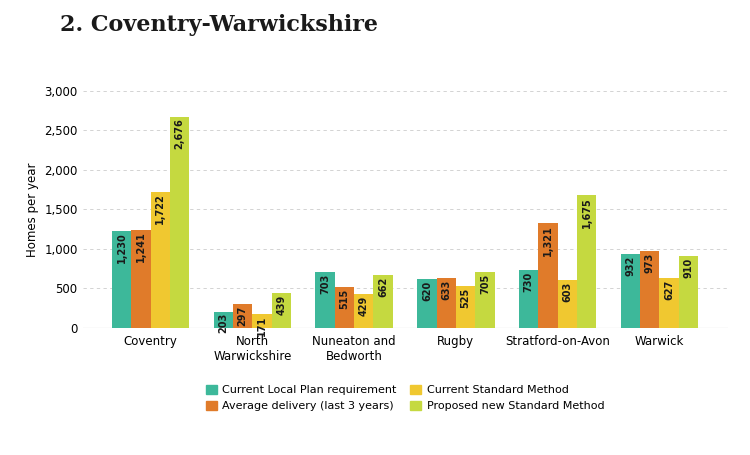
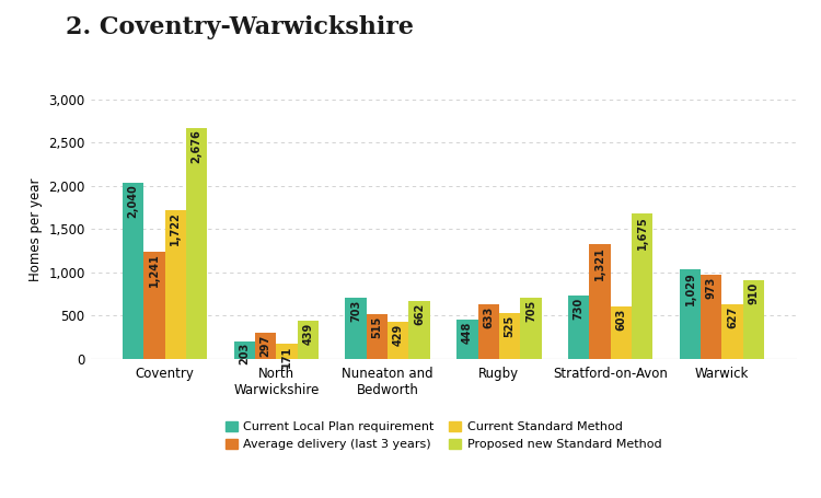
Current Local Plan requirement/Coventry: 1,230 -> 2,040
Current Local Plan requirement/Rugby: 620 -> 448
Current Local Plan requirement/Warwick: 932 -> 1,029
